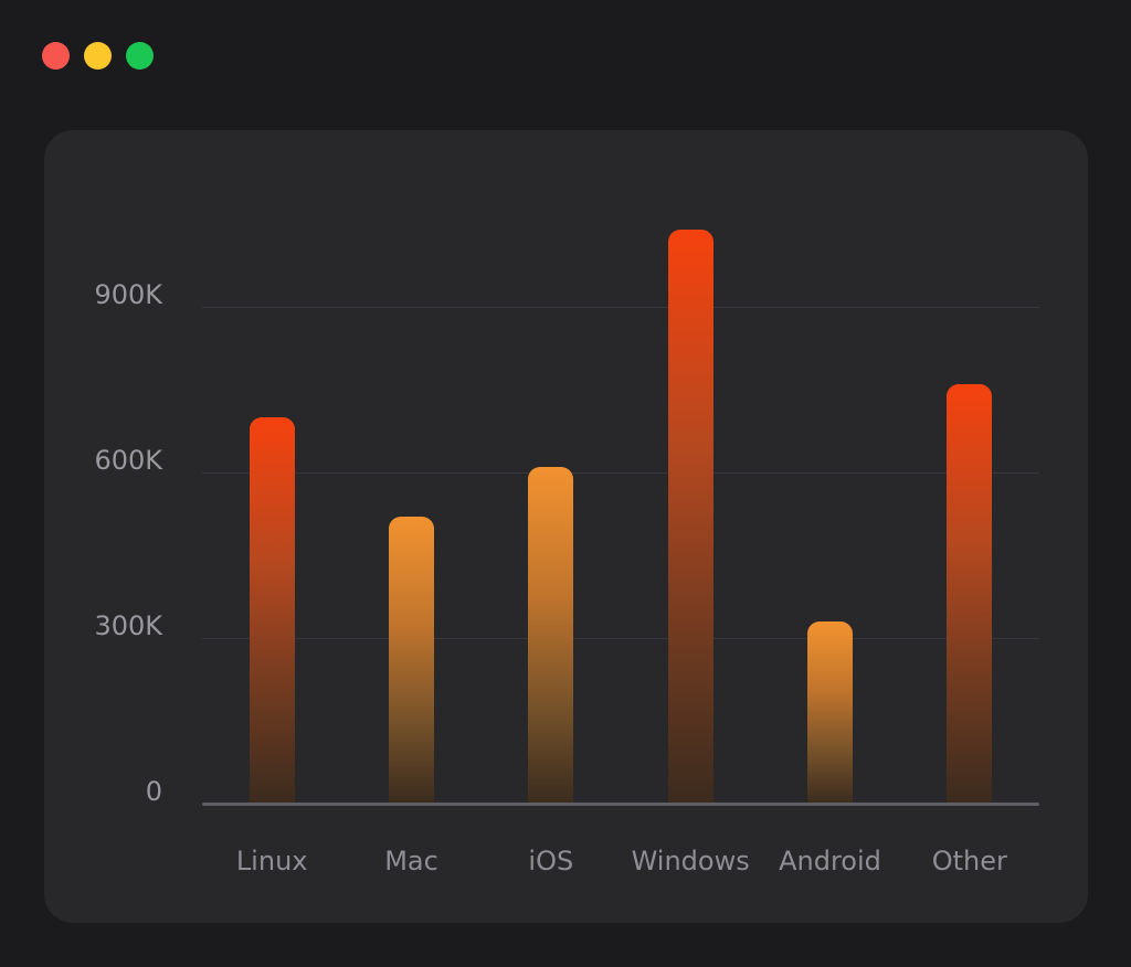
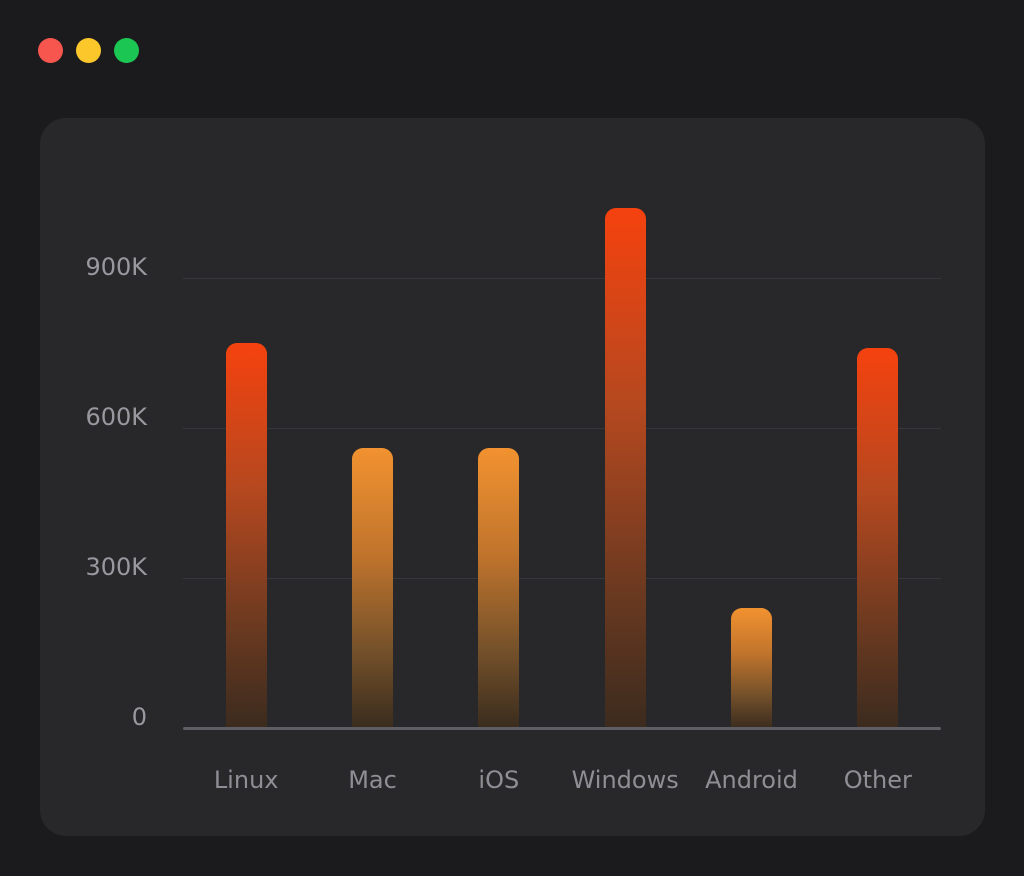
Linux: 700K -> 770K
Mac: 520K -> 560K
iOS: 610K -> 560K
Android: 330K -> 240K
